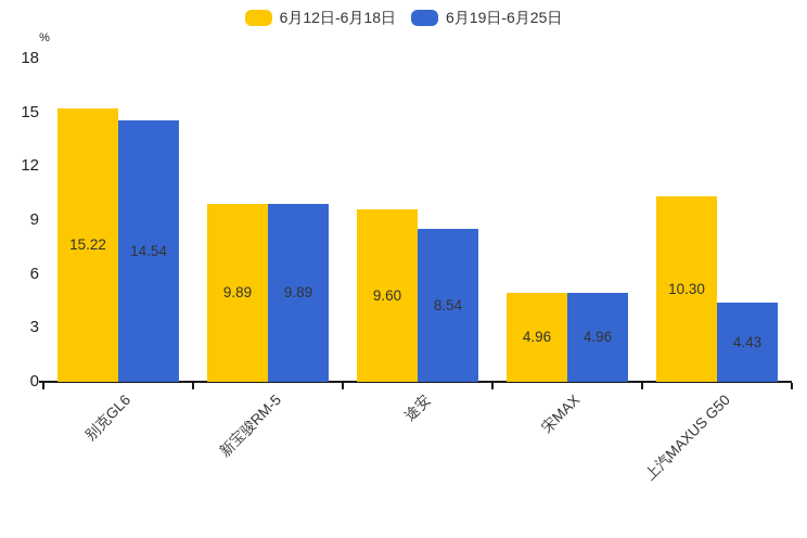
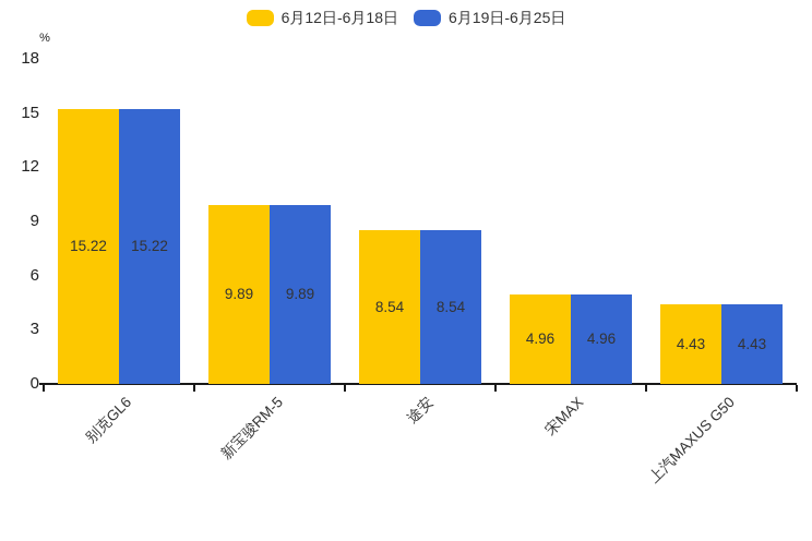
6月19日-6月25日/别克GL6: 14.54 -> 15.22
6月12日-6月18日/途安: 9.60 -> 8.54
6月12日-6月18日/上汽MAXUS G50: 10.30 -> 4.43
